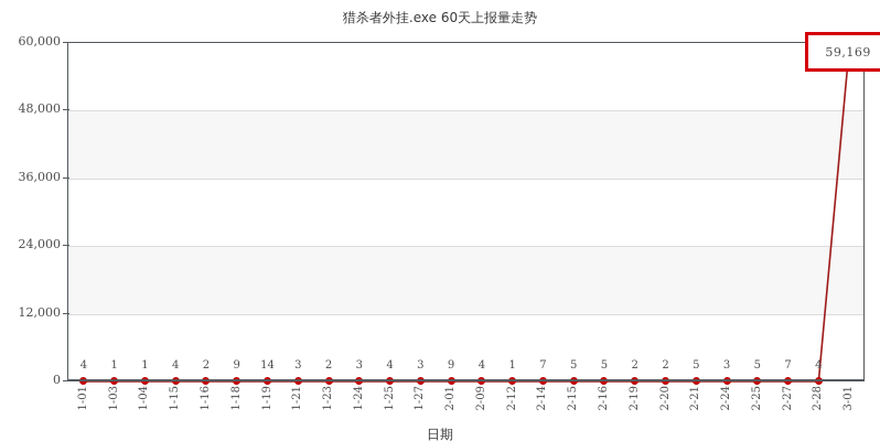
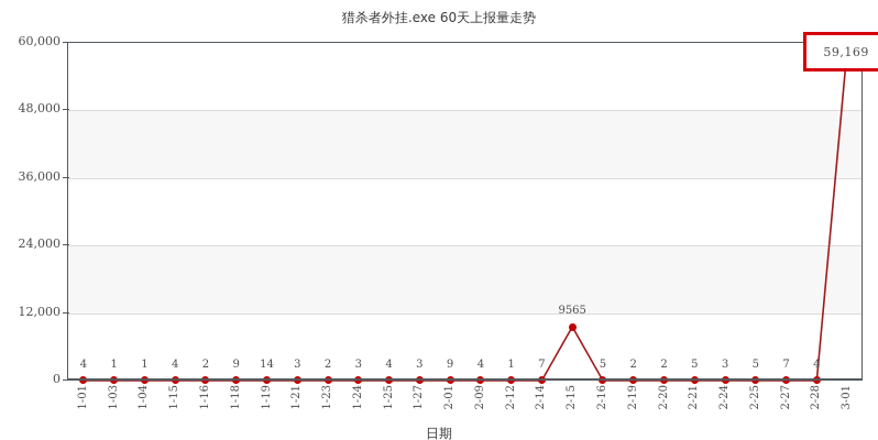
2-15: 5 -> 9565
